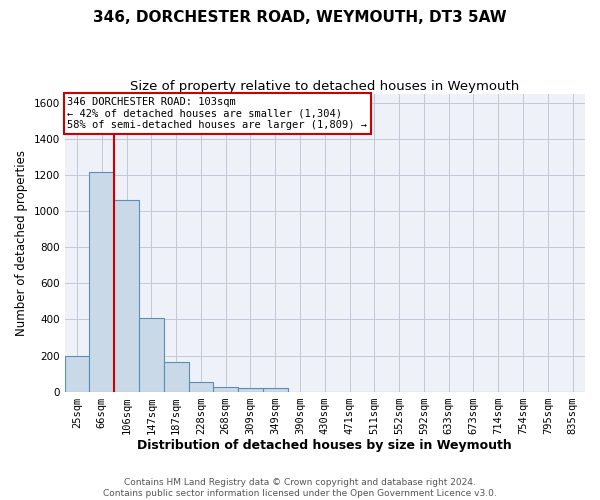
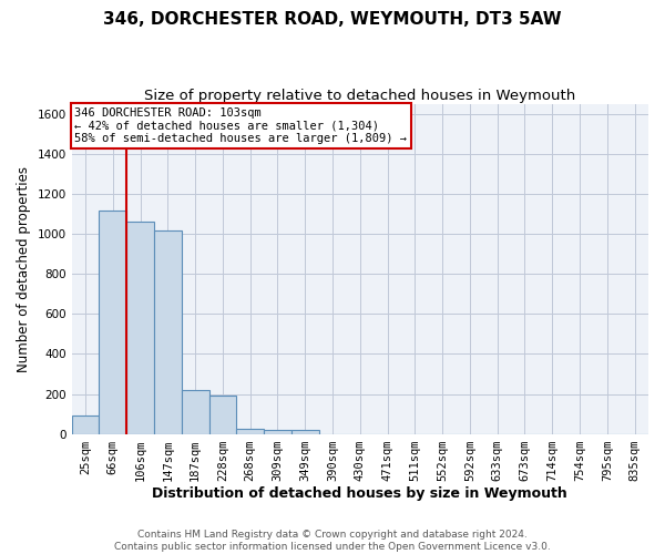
25sqm: 200 -> 90
66sqm: 1220 -> 1120
147sqm: 410 -> 1020
187sqm: 160 -> 220
228sqm: 60 -> 190
